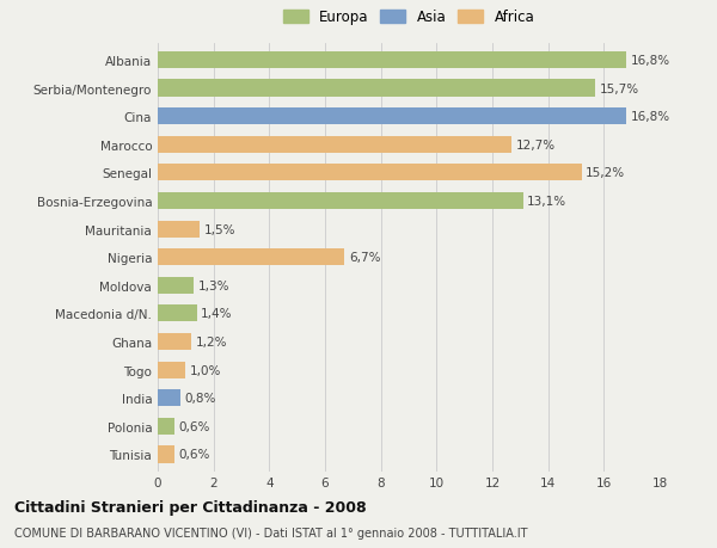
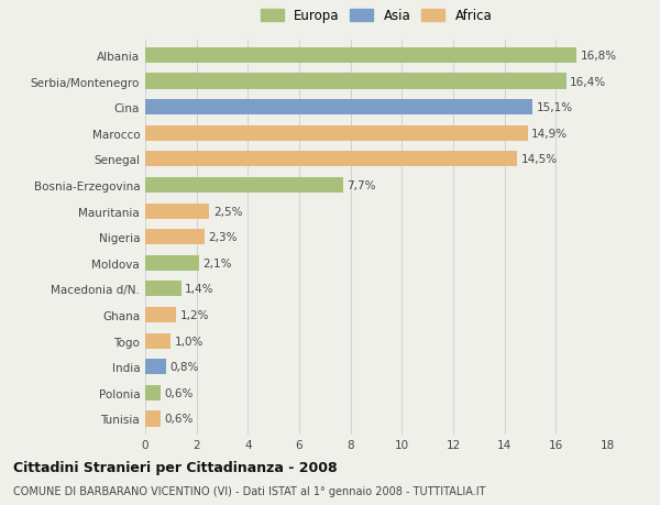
Serbia/Montenegro: 15,7% -> 16,4%
Cina: 16,8% -> 15,1%
Marocco: 12,7% -> 14,9%
Senegal: 15,2% -> 14,5%
Bosnia-Erzegovina: 13,1% -> 7,7%
Mauritania: 1,5% -> 2,5%
Nigeria: 6,7% -> 2,3%
Moldova: 1,3% -> 2,1%
